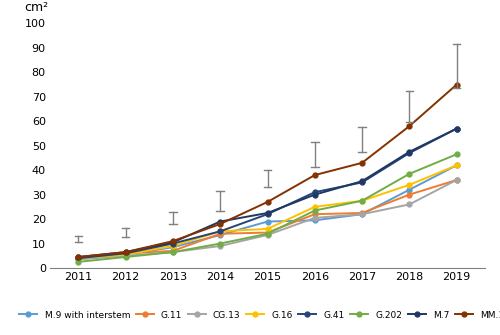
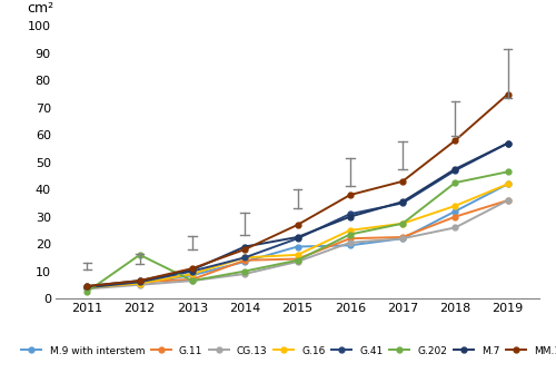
G.202/2012: 4.5 -> 16.0
G.202/2018: 38.5 -> 42.5
